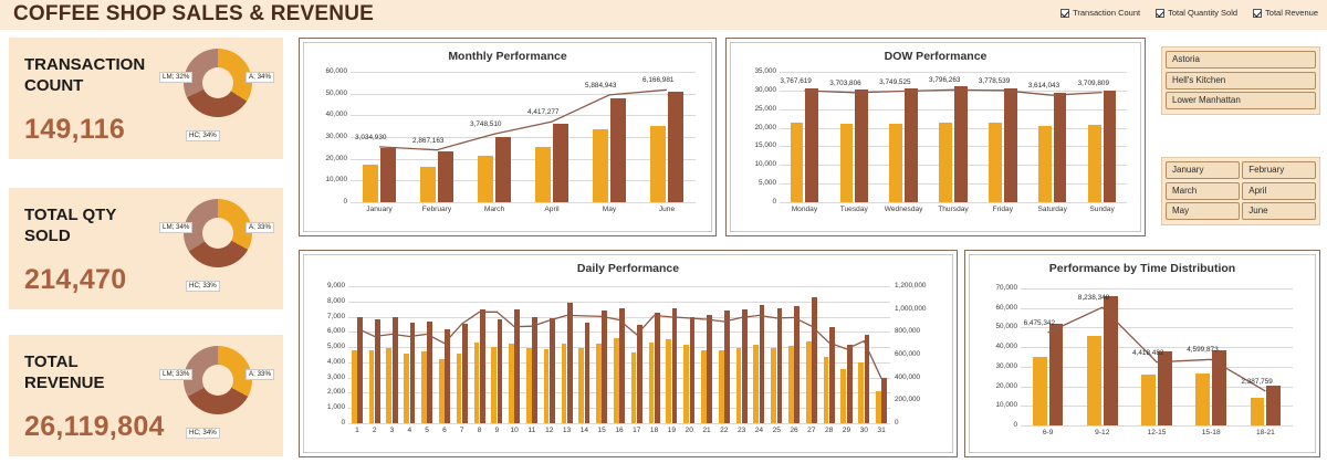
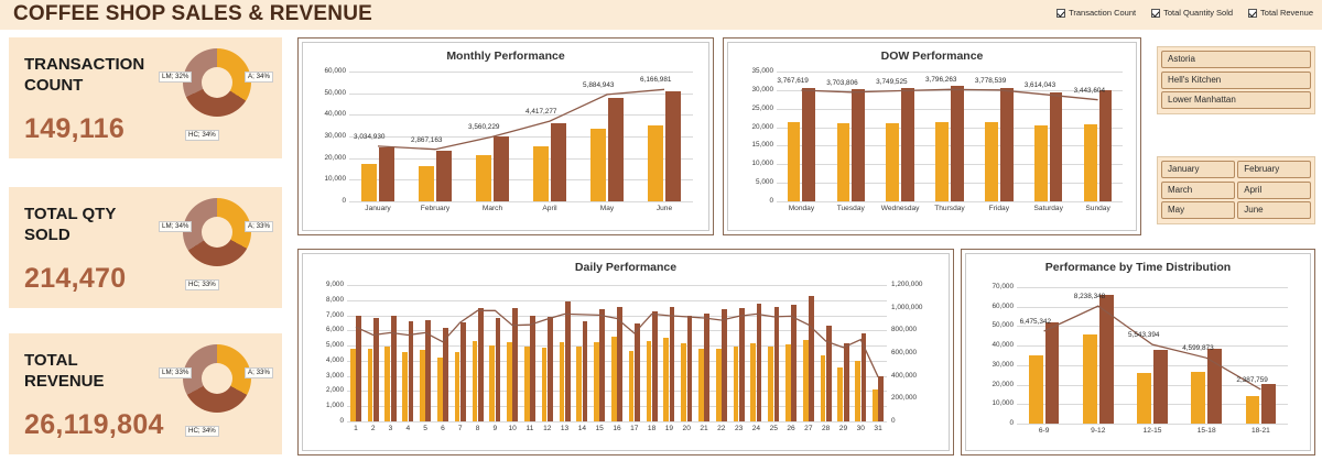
Monthly Performance/Total Revenue/March: 3,748,510 -> 3,560,229
DOW Performance/Total Revenue/Sunday: 3,709,809 -> 3,443,604
Performance by Time Distribution/Total Revenue/12-15: 4,418,482 -> 5,543,394
